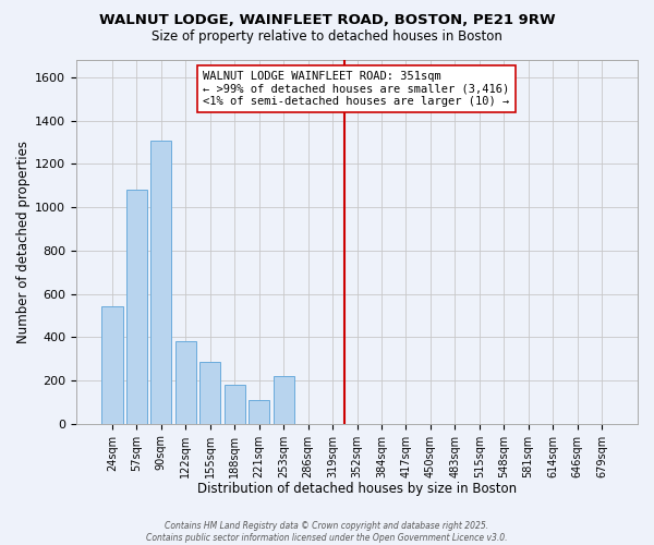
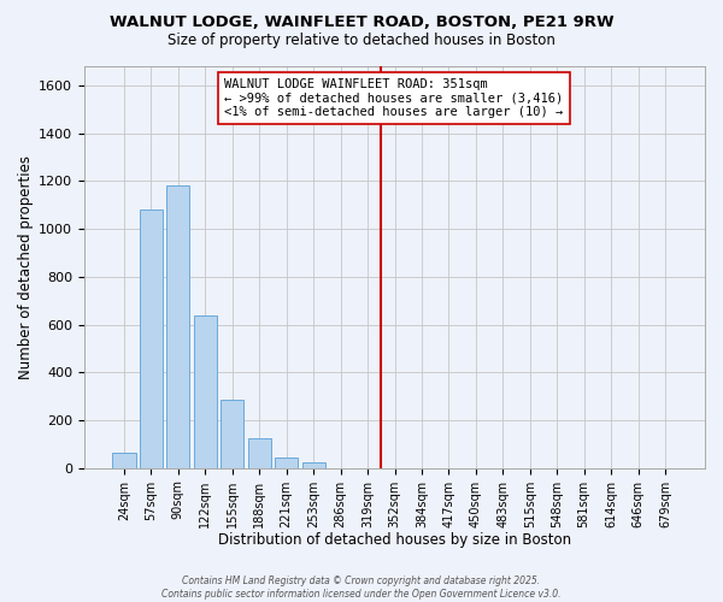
24sqm: 540 -> 60
90sqm: 1310 -> 1180
122sqm: 380 -> 640
188sqm: 180 -> 120
221sqm: 110 -> 40
253sqm: 220 -> 20
